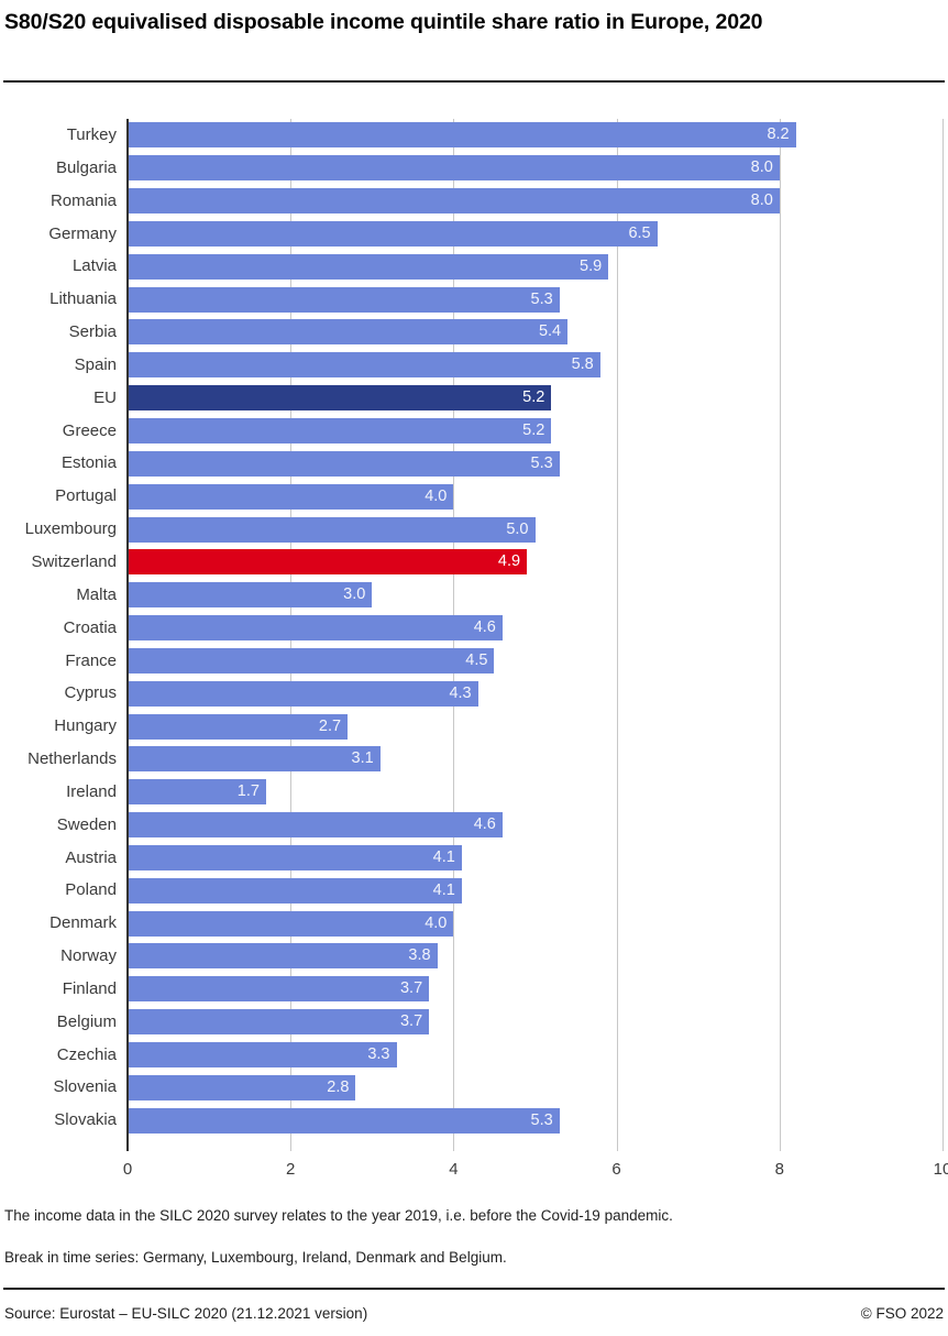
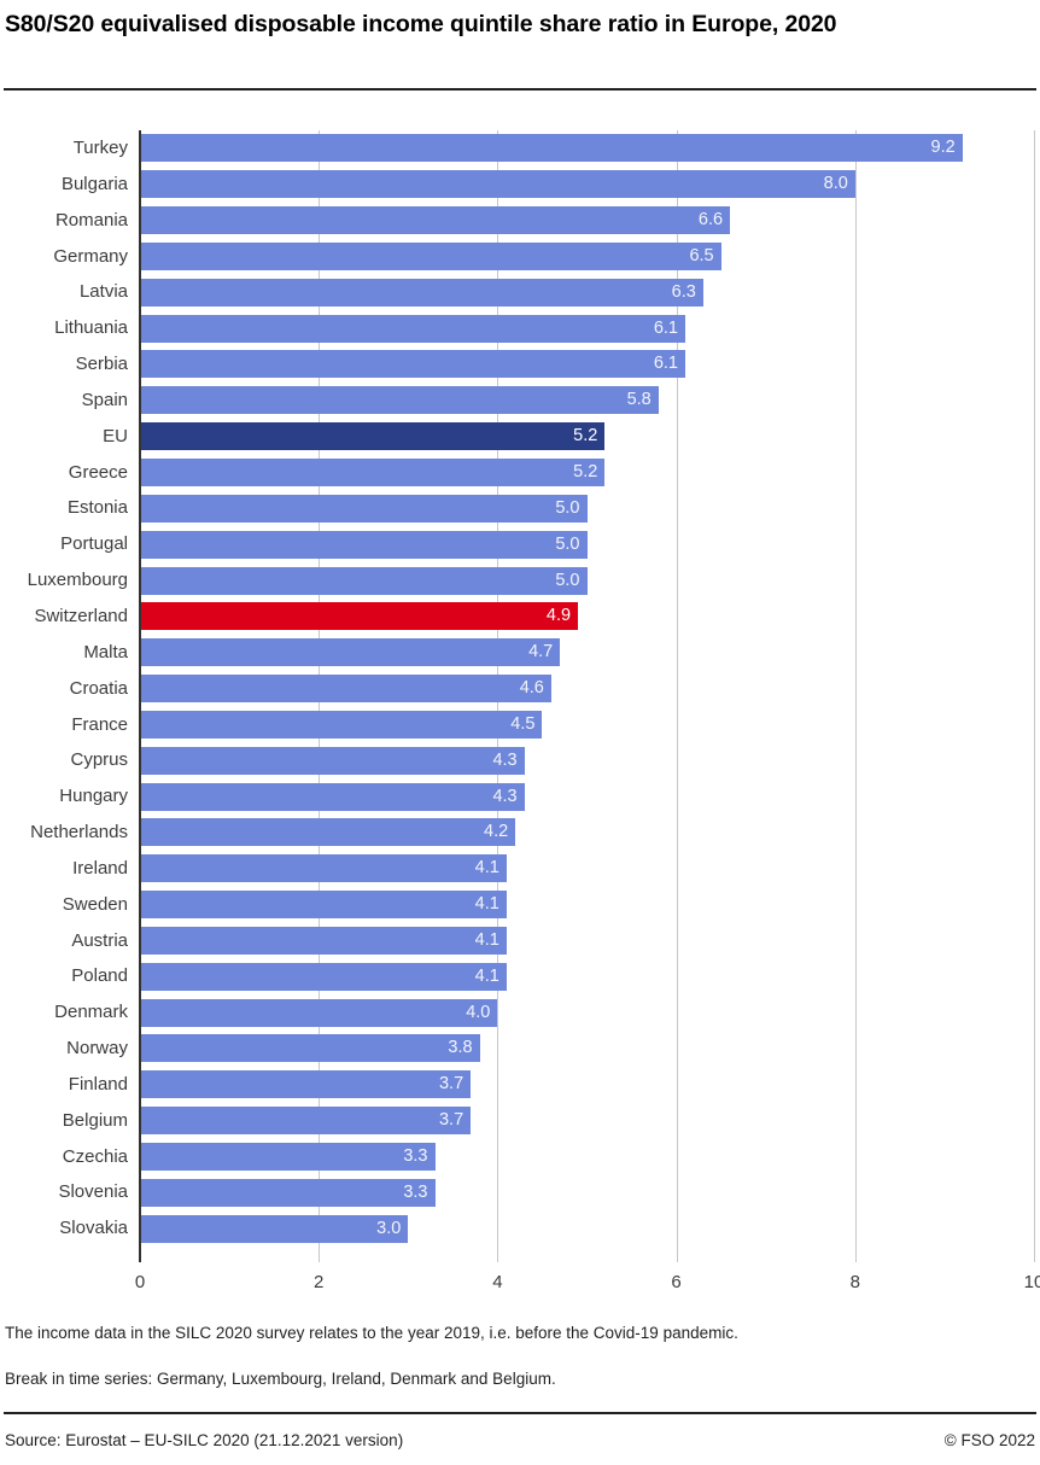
Turkey: 8.2 -> 9.2
Romania: 8.0 -> 6.6
Latvia: 5.9 -> 6.3
Lithuania: 5.3 -> 6.1
Serbia: 5.4 -> 6.1
Estonia: 5.3 -> 5.0
Portugal: 4.0 -> 5.0
Malta: 3.0 -> 4.7
Hungary: 2.7 -> 4.3
Netherlands: 3.1 -> 4.2
Ireland: 1.7 -> 4.1
Sweden: 4.6 -> 4.1
Slovenia: 2.8 -> 3.3
Slovakia: 5.3 -> 3.0
